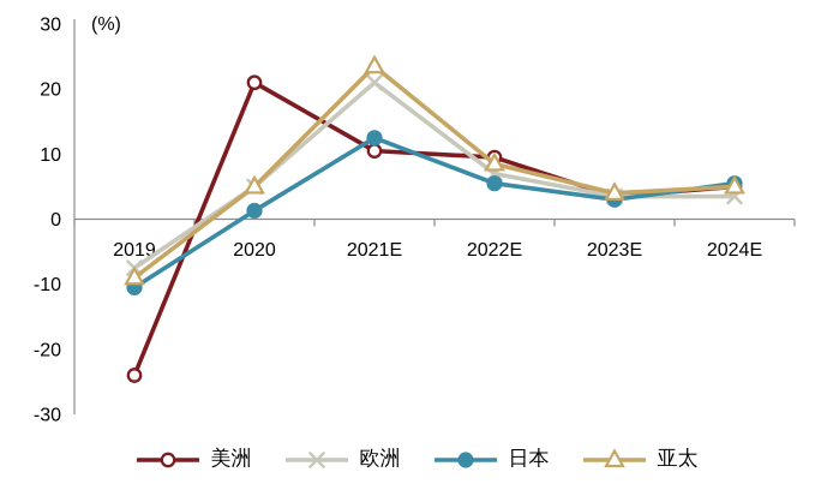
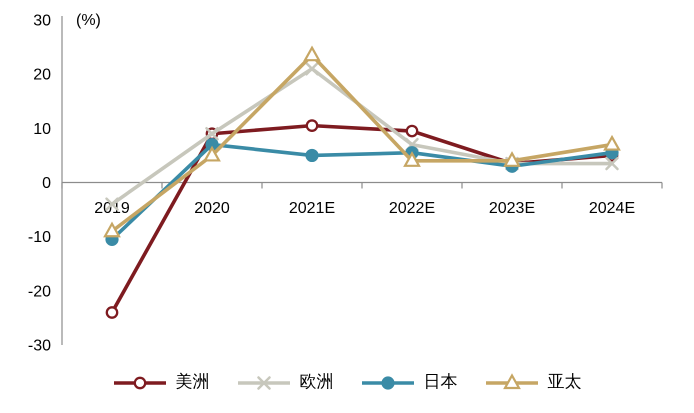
欧洲/2019: -8 -> -4
美洲/2020: 21 -> 9
欧洲/2020: 5 -> 9
日本/2020: 1 -> 7
日本/2021E: 12 -> 5
亚太/2022E: 8 -> 4
亚太/2024E: 5 -> 7
